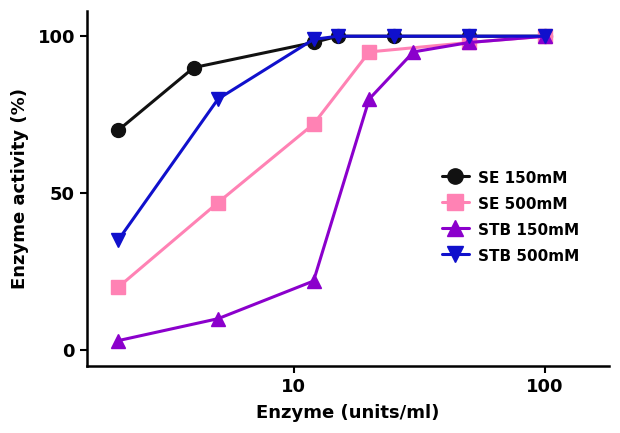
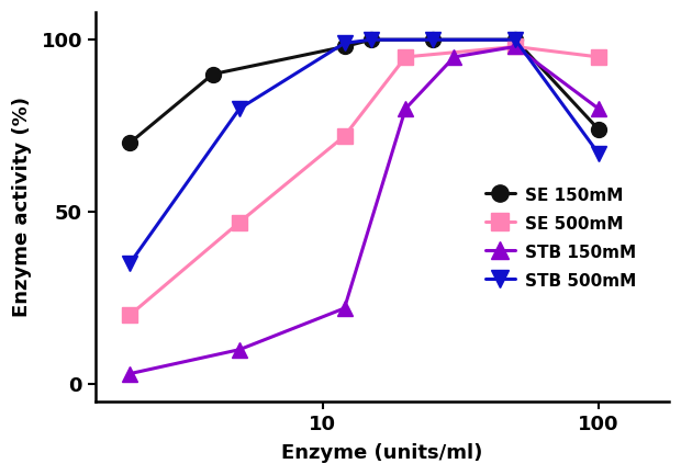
SE 150mM/100: 100 -> 74
SE 500mM/100: 100 -> 95
STB 150mM/100: 100 -> 80
STB 500mM/100: 100 -> 67
